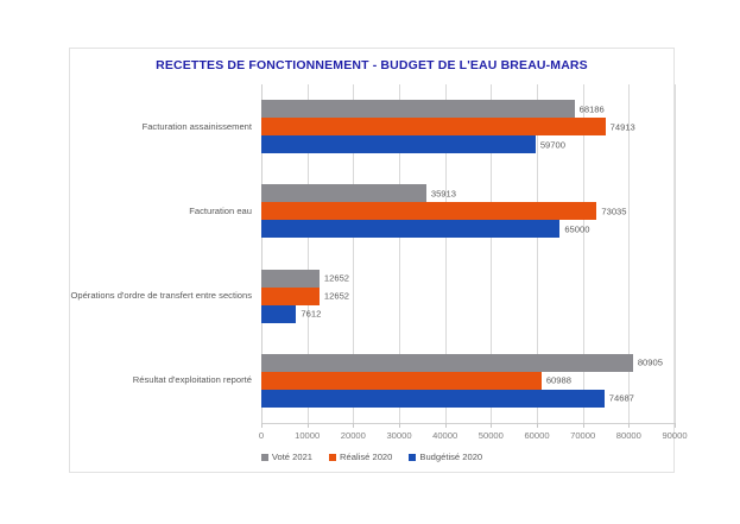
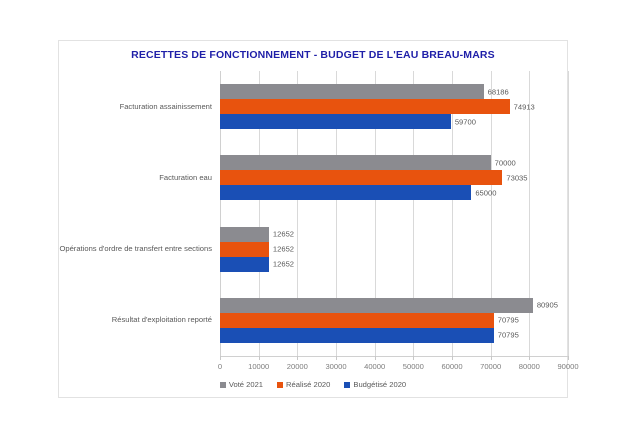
Voté 2021/Facturation eau: 35913 -> 70000
Budgétisé 2020/Opérations d'ordre de transfert entre sections: 7612 -> 12652
Réalisé 2020/Résultat d'exploitation reporté: 60988 -> 70795
Budgétisé 2020/Résultat d'exploitation reporté: 74687 -> 70795
